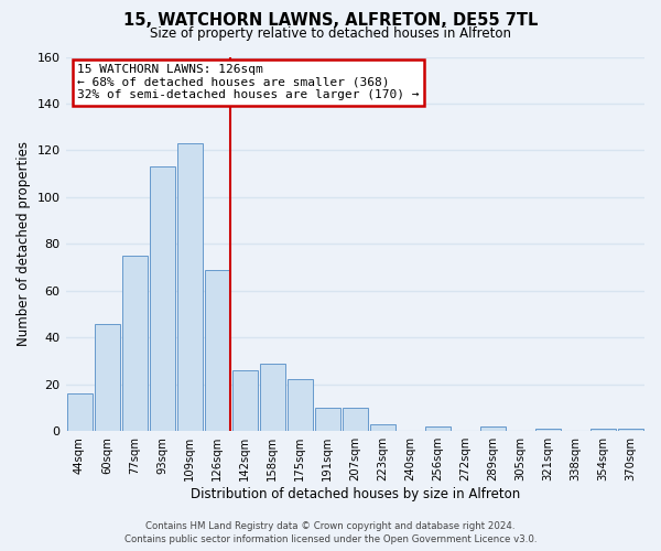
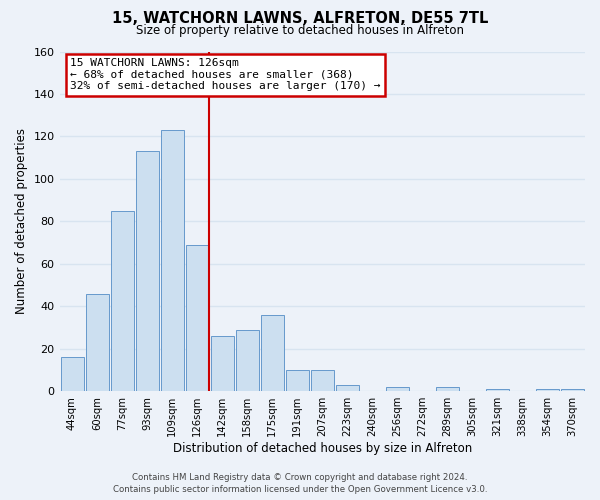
77sqm: 75 -> 85
175sqm: 22 -> 36
